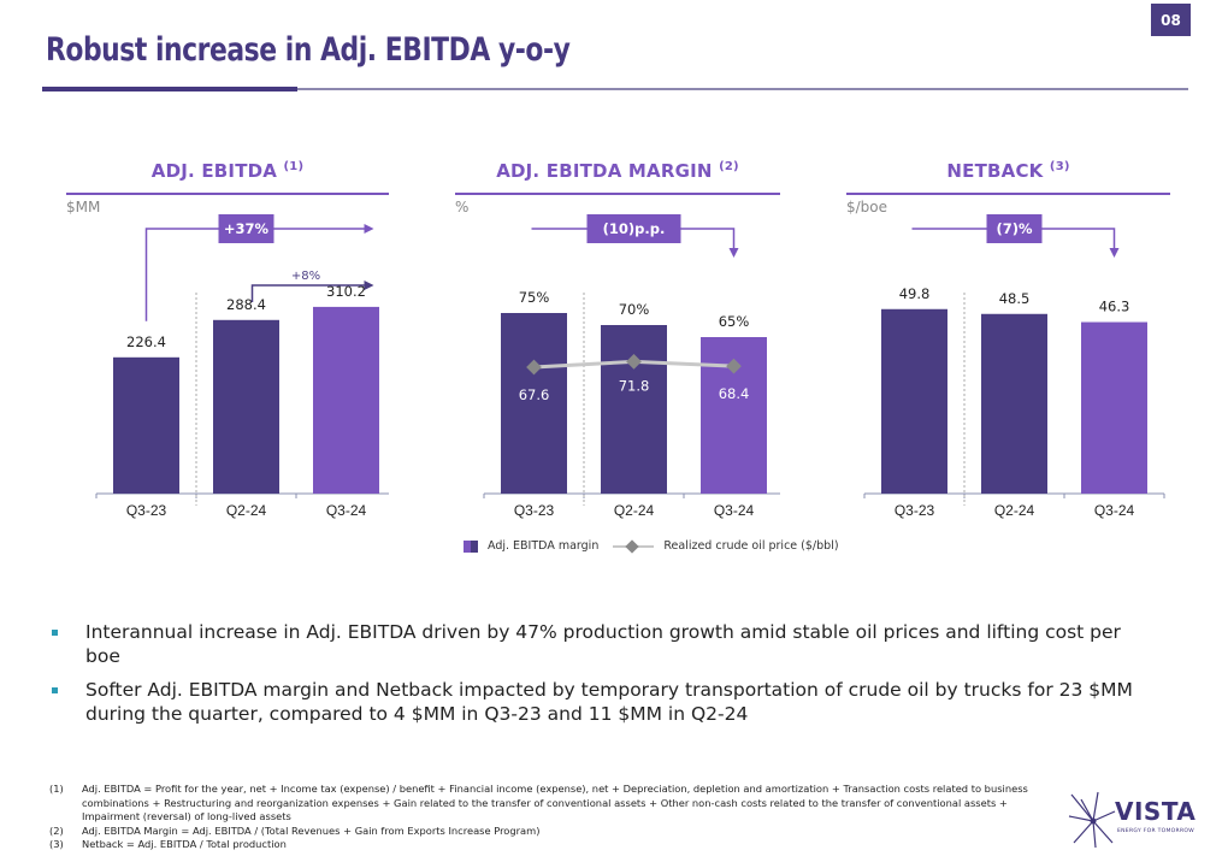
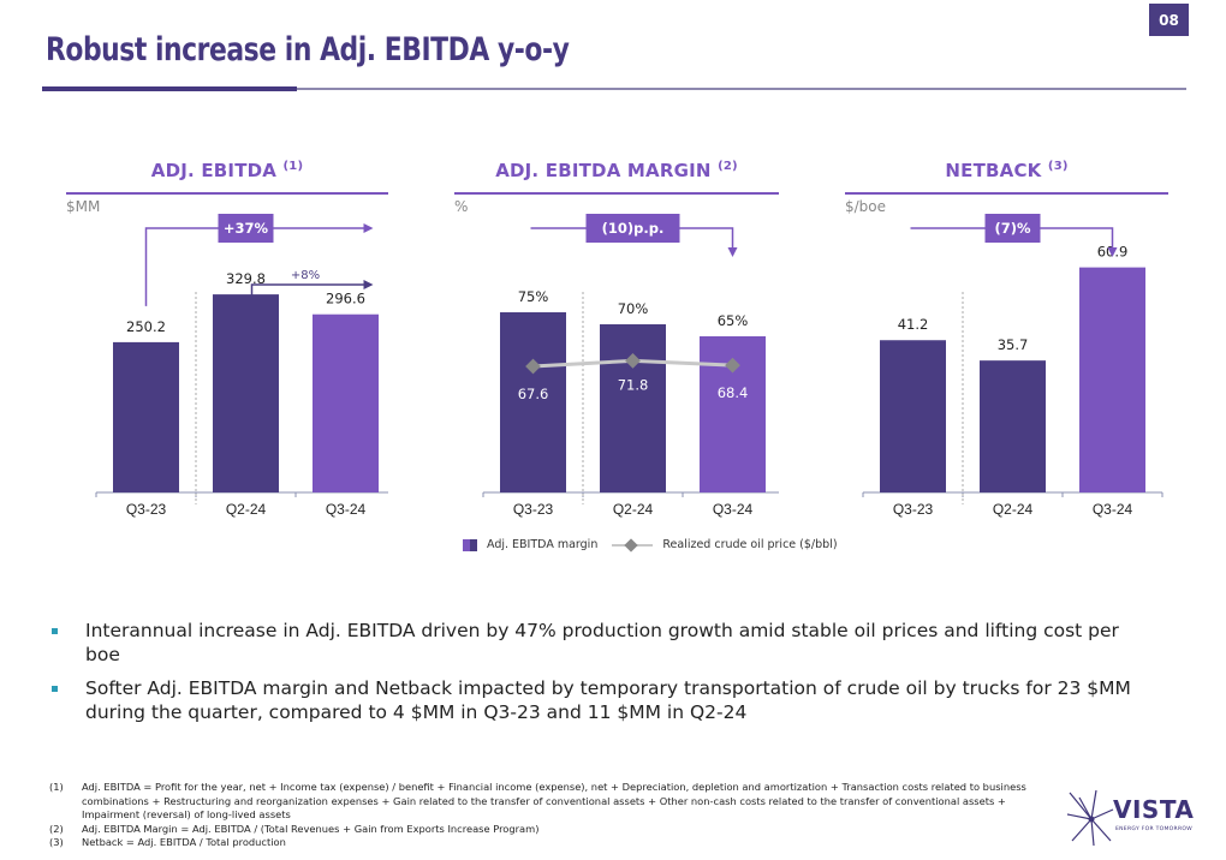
ADJ. EBITDA/Q3-23: 226.4 -> 250.2
ADJ. EBITDA/Q2-24: 288.4 -> 329.8
ADJ. EBITDA/Q3-24: 310.2 -> 296.6
NETBACK/Q3-23: 49.8 -> 41.2
NETBACK/Q2-24: 48.5 -> 35.7
NETBACK/Q3-24: 46.3 -> 60.9
